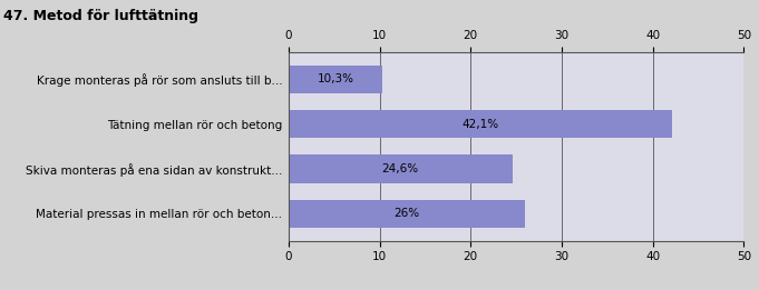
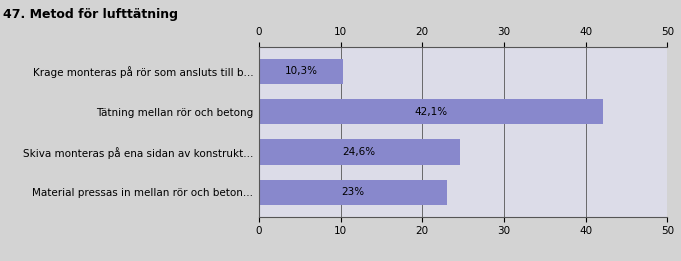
Material pressas in mellan rör och beton...: 26% -> 23%
